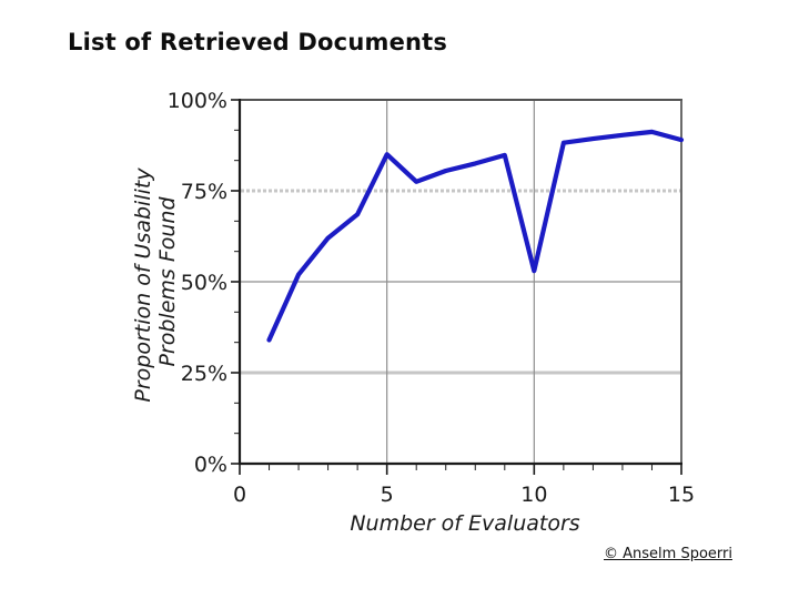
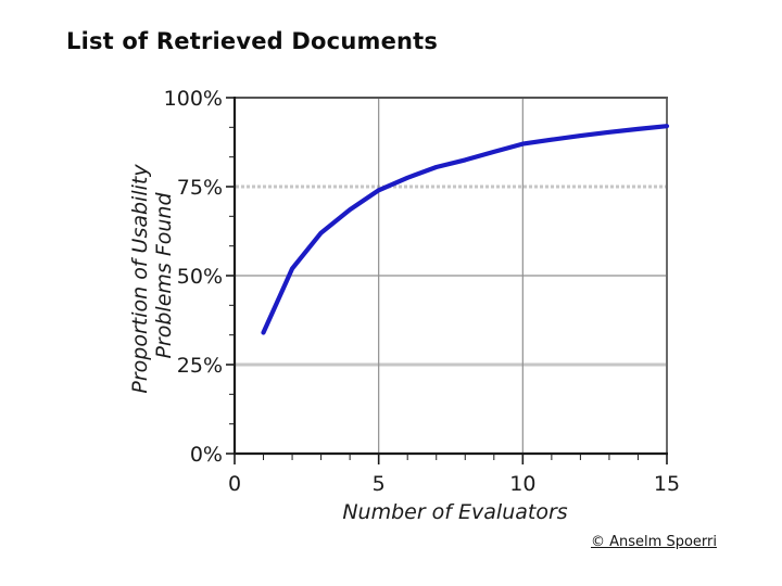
5: 85% -> 74%
10: 53% -> 87%
15: 89% -> 92%
